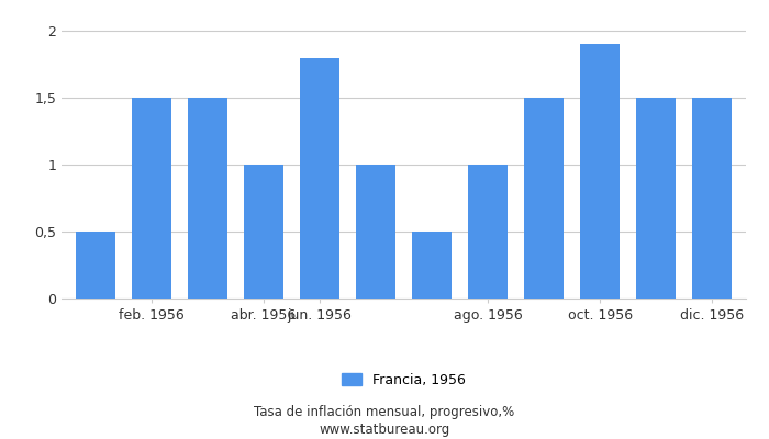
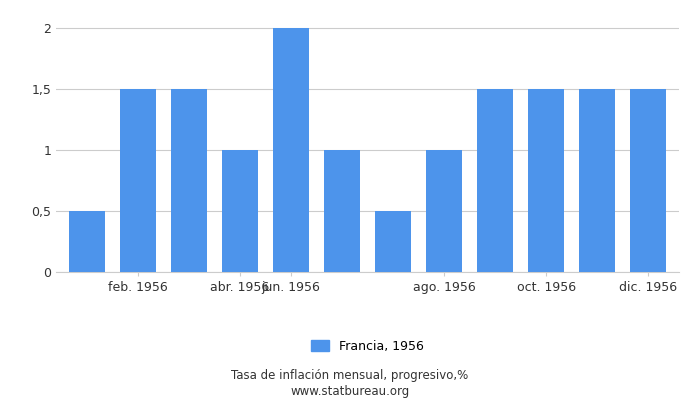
jun. 1956: 1,8 -> 2,0
oct. 1956: 1,9 -> 1,5
